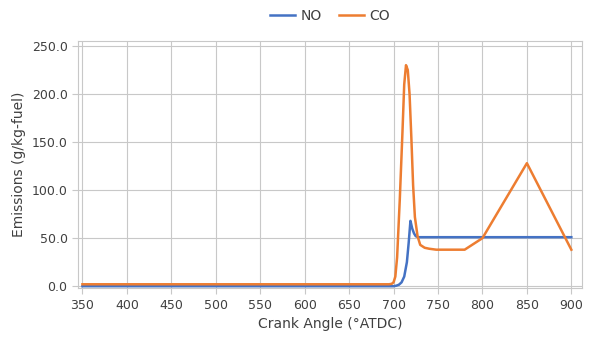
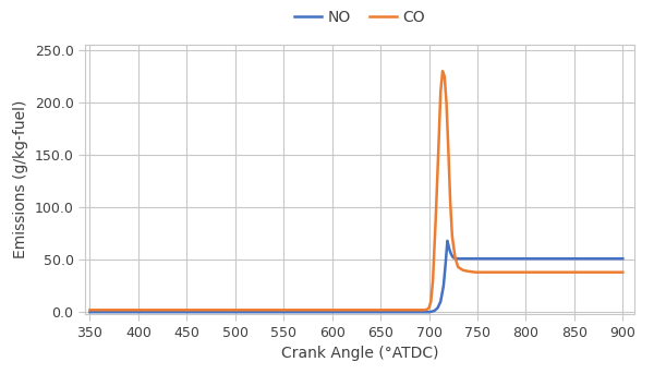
CO/800: 50 -> 38
CO/850: 128 -> 38
